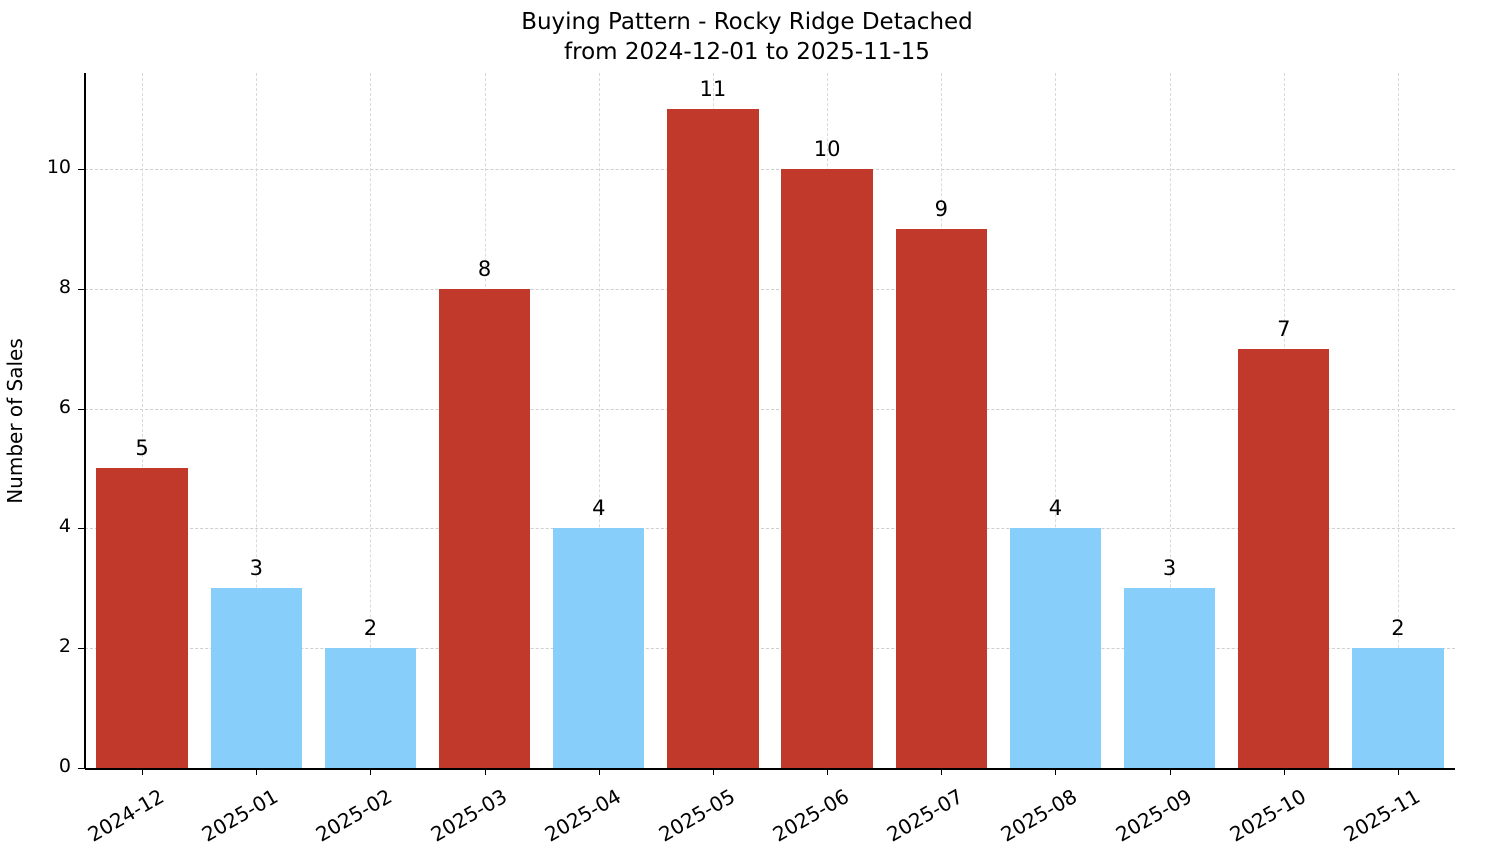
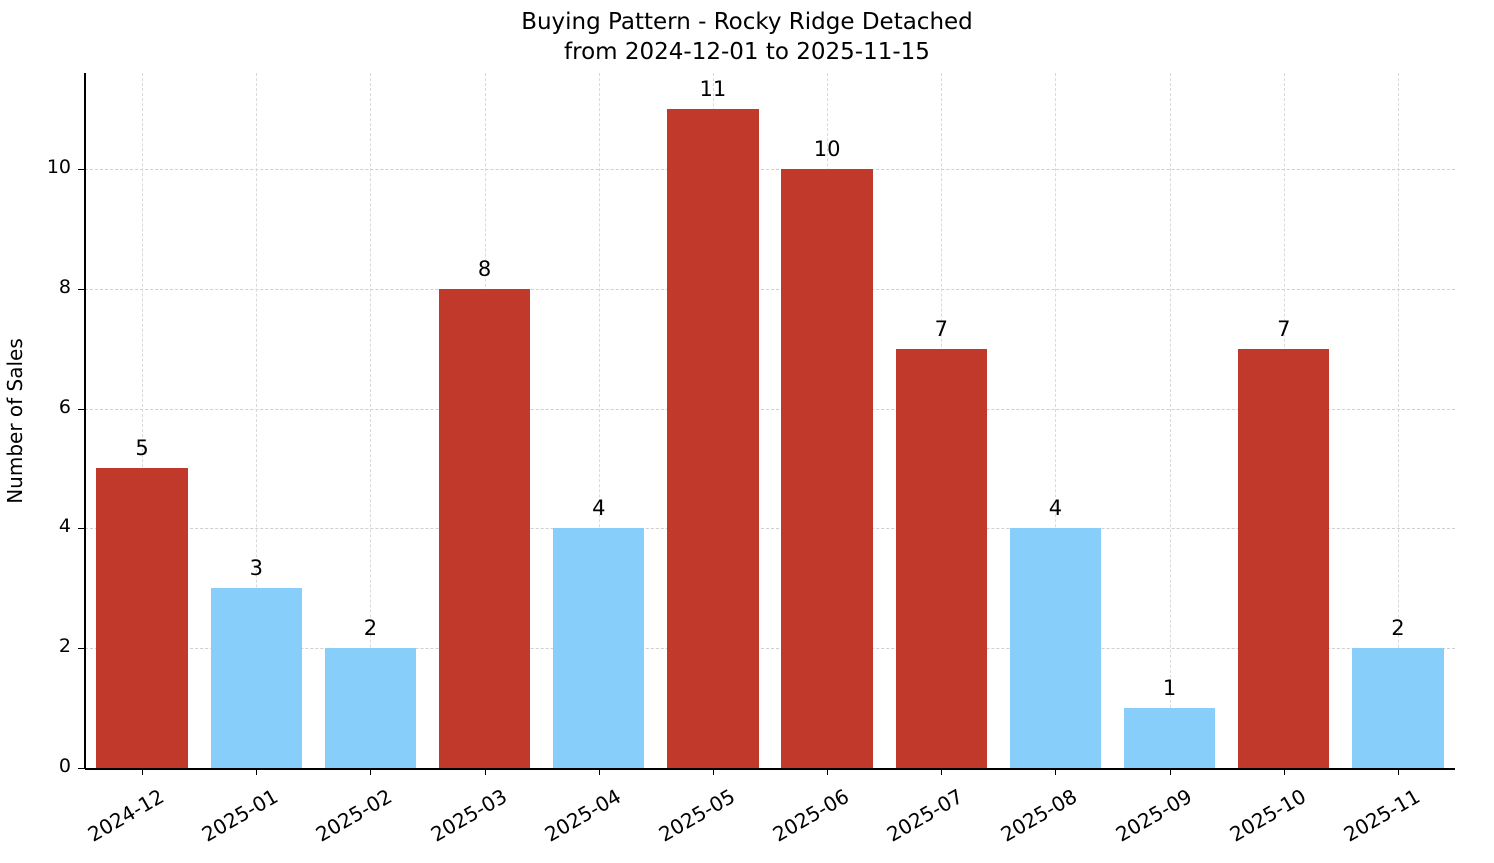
2025-07: 9 -> 7
2025-09: 3 -> 1
